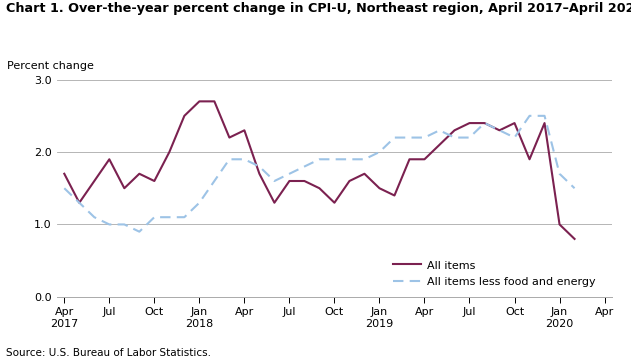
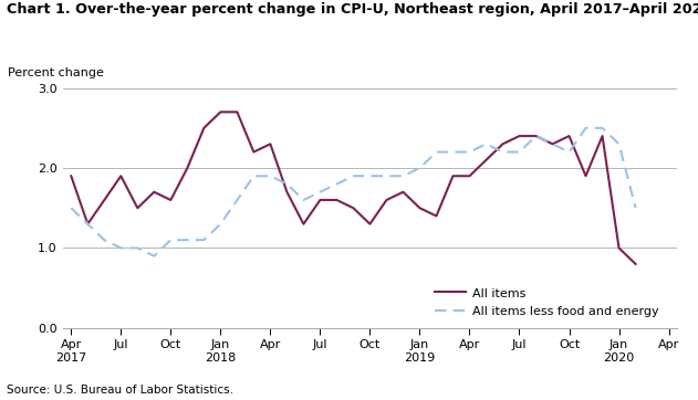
All items/Apr 2017: 1.7 -> 1.9
All items less food and energy/Jan 2020: 1.7 -> 2.3
